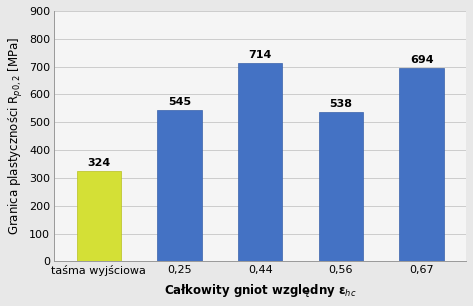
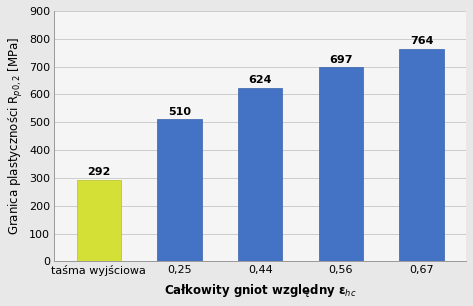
taśma wyjściowa: 324 -> 292
0,25: 545 -> 510
0,44: 714 -> 624
0,56: 538 -> 697
0,67: 694 -> 764
